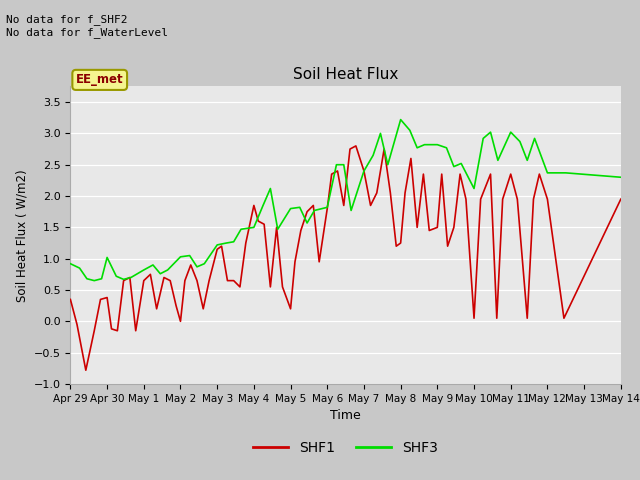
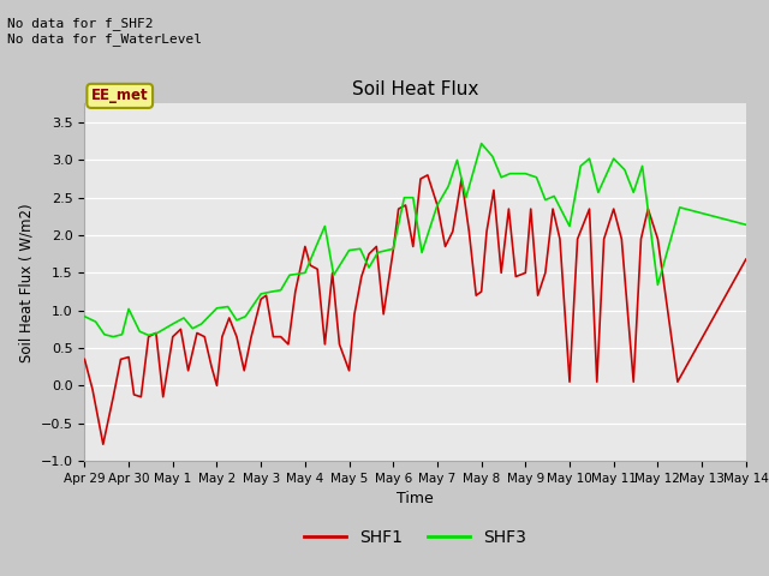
SHF3/May 12: 2.37 -> 1.34
SHF1/May 14: 1.95 -> 1.68
SHF3/May 14: 2.30 -> 2.14
